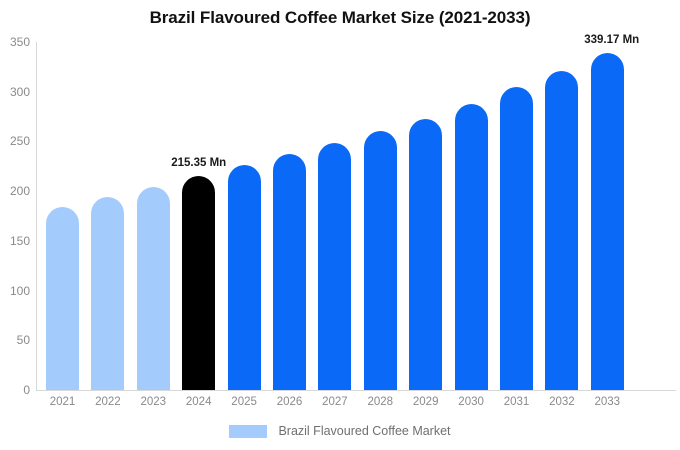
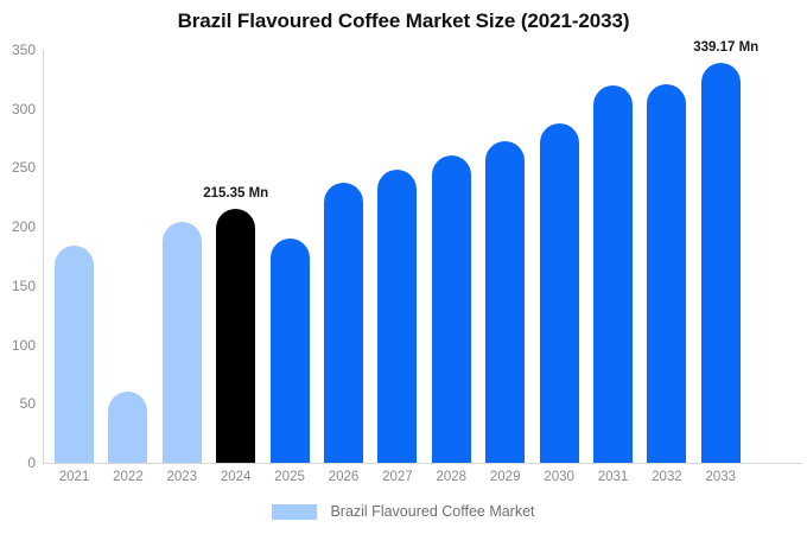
2022: 190 -> 60
2025: 230 -> 190
2031: 300 -> 320
